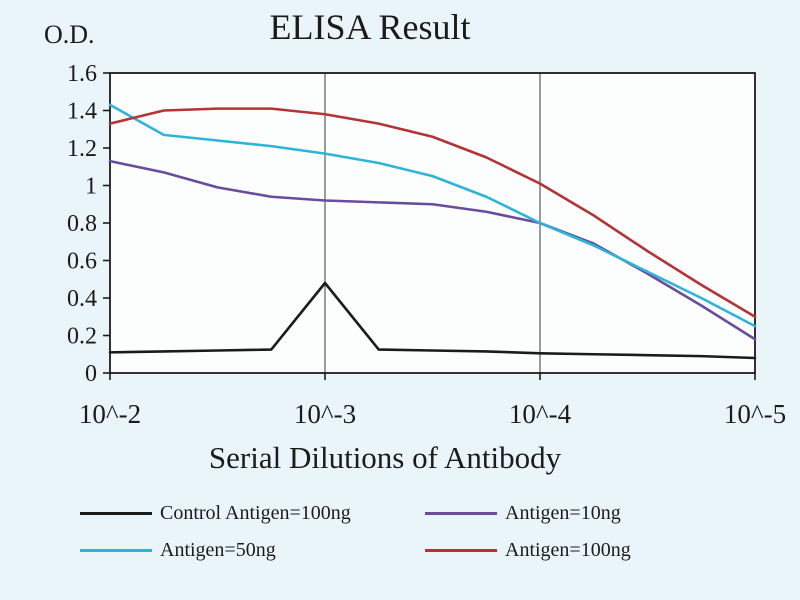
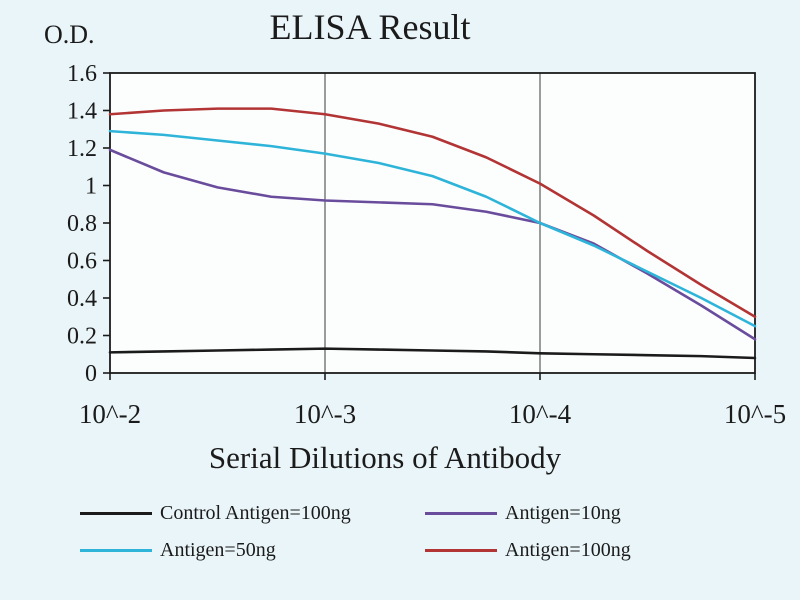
Antigen=10ng/0: 1.13 -> 1.19
Antigen=50ng/0: 1.43 -> 1.29
Antigen=100ng/0: 1.33 -> 1.38
Control Antigen=100ng/1: 0.48 -> 0.13
